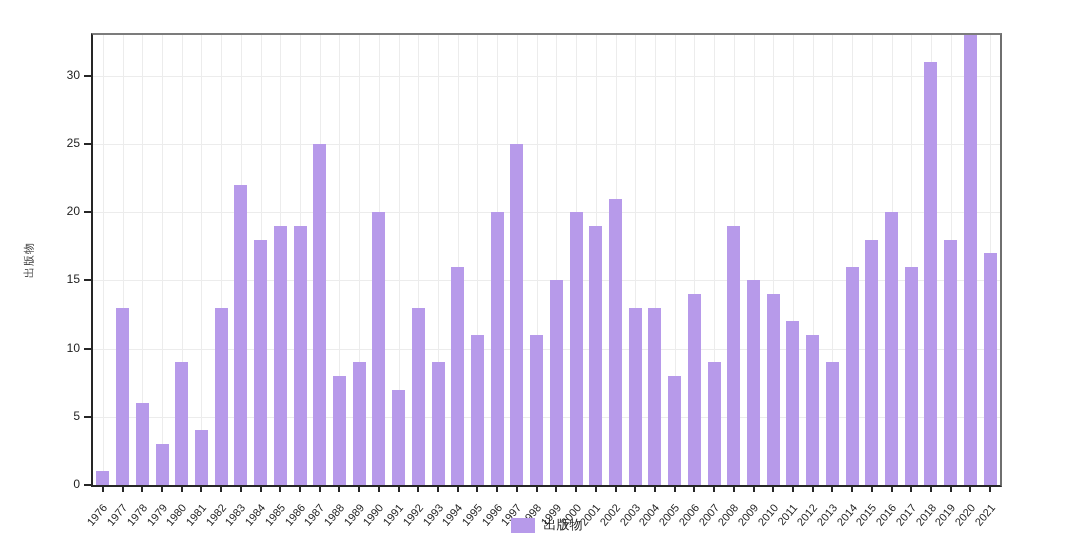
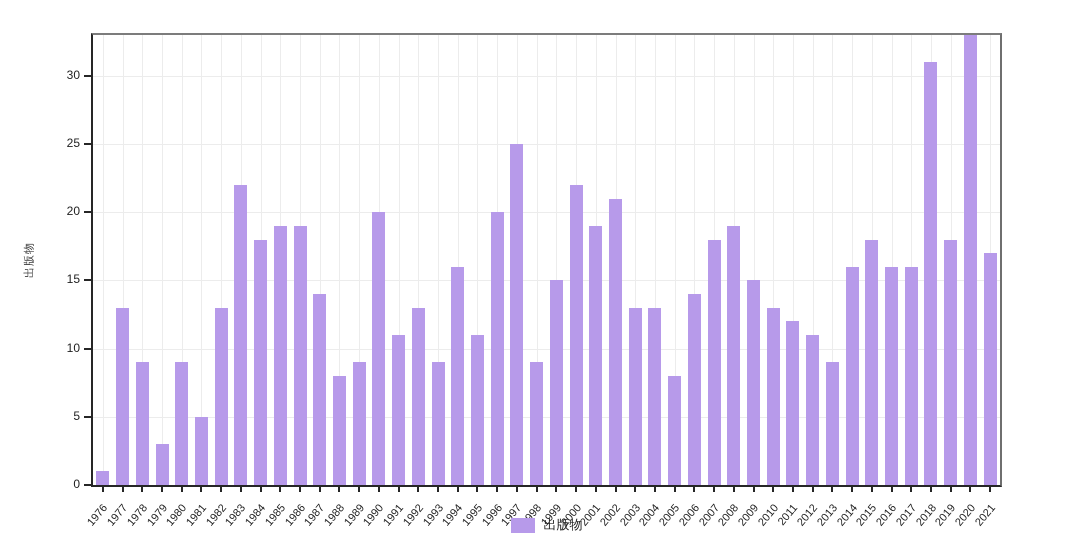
1978: 6 -> 9
1981: 4 -> 5
1987: 25 -> 14
1991: 7 -> 11
1998: 11 -> 9
2000: 20 -> 22
2007: 9 -> 18
2010: 14 -> 13
2016: 20 -> 16
